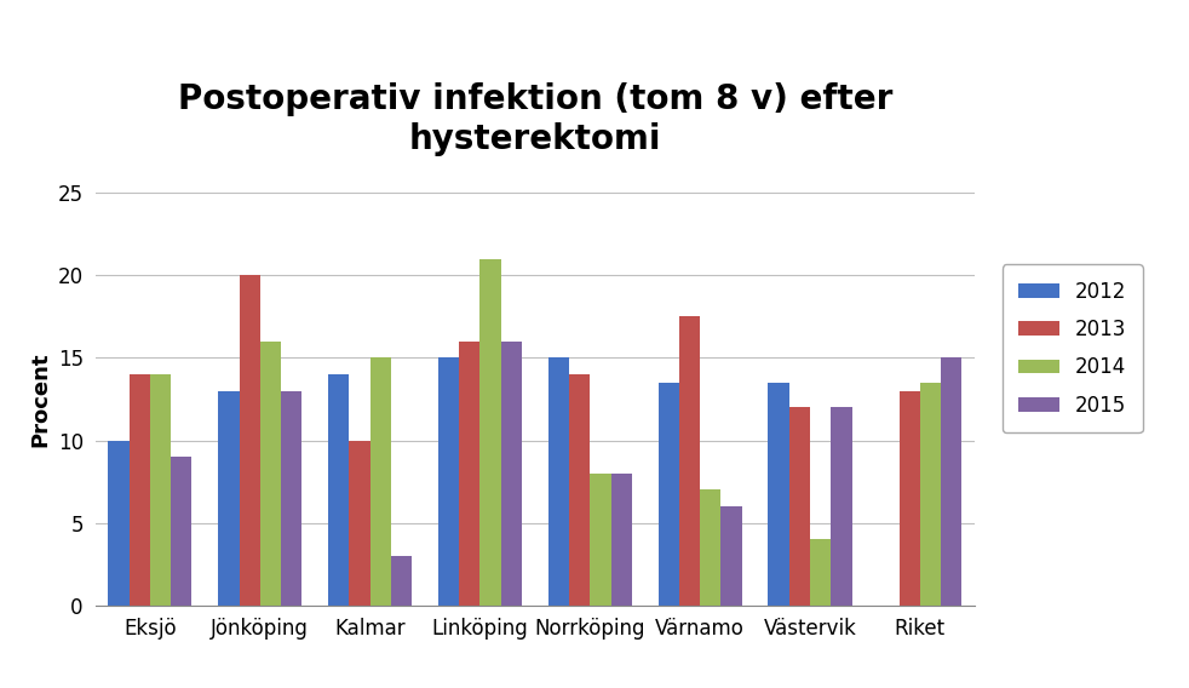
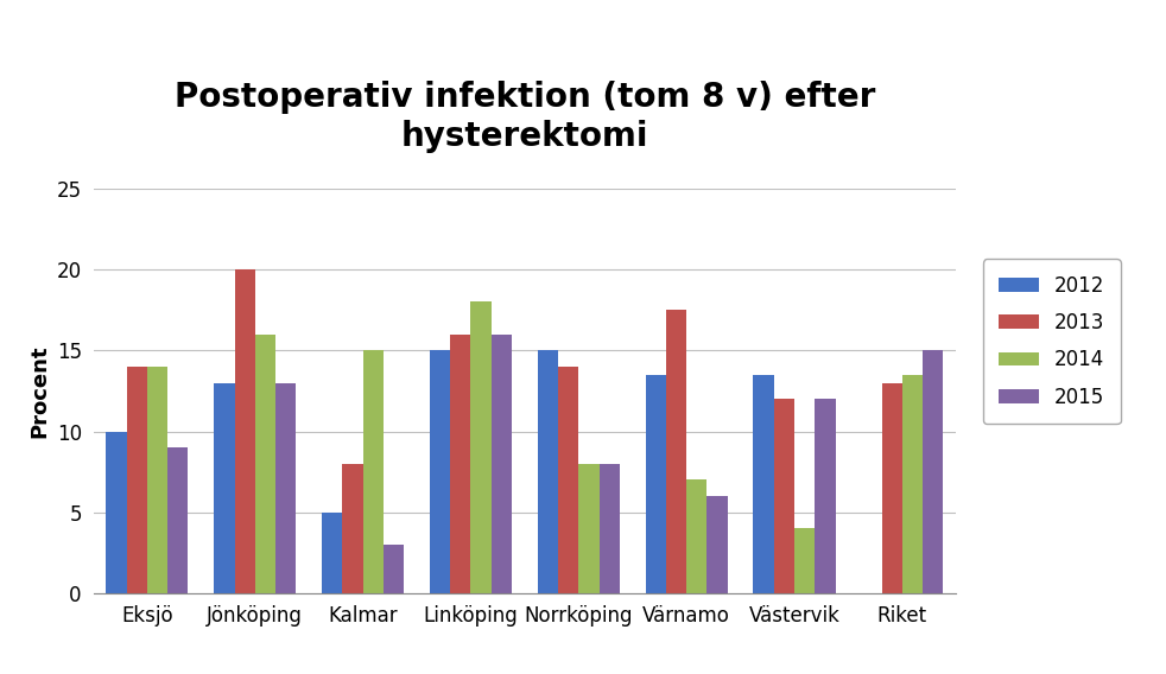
2012/Kalmar: 14.0 -> 5.0
2013/Kalmar: 10.0 -> 8.0
2014/Linköping: 21.0 -> 18.0
